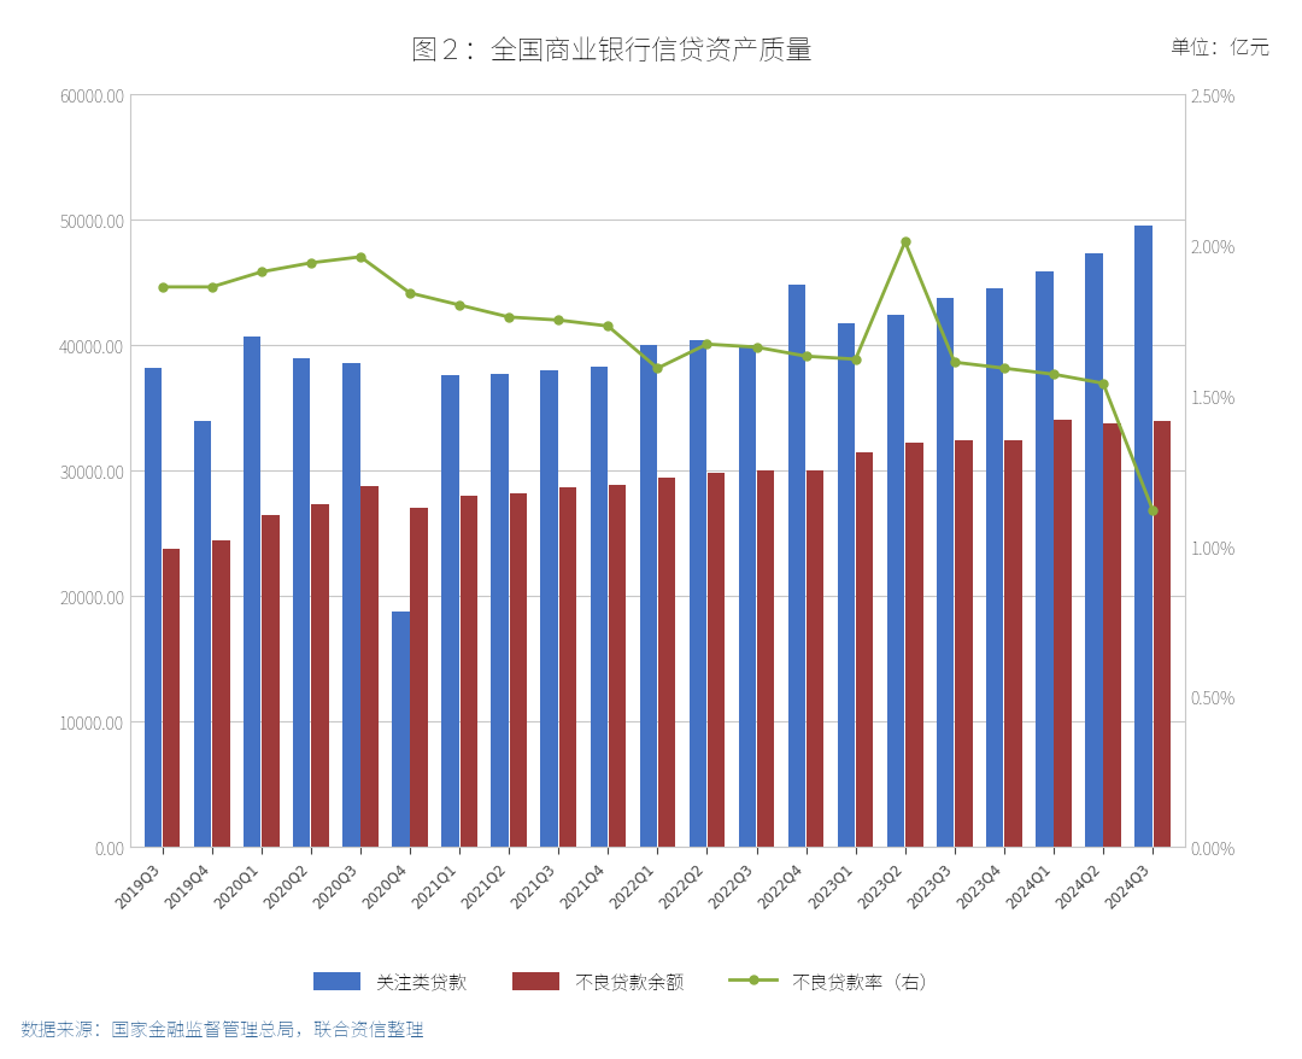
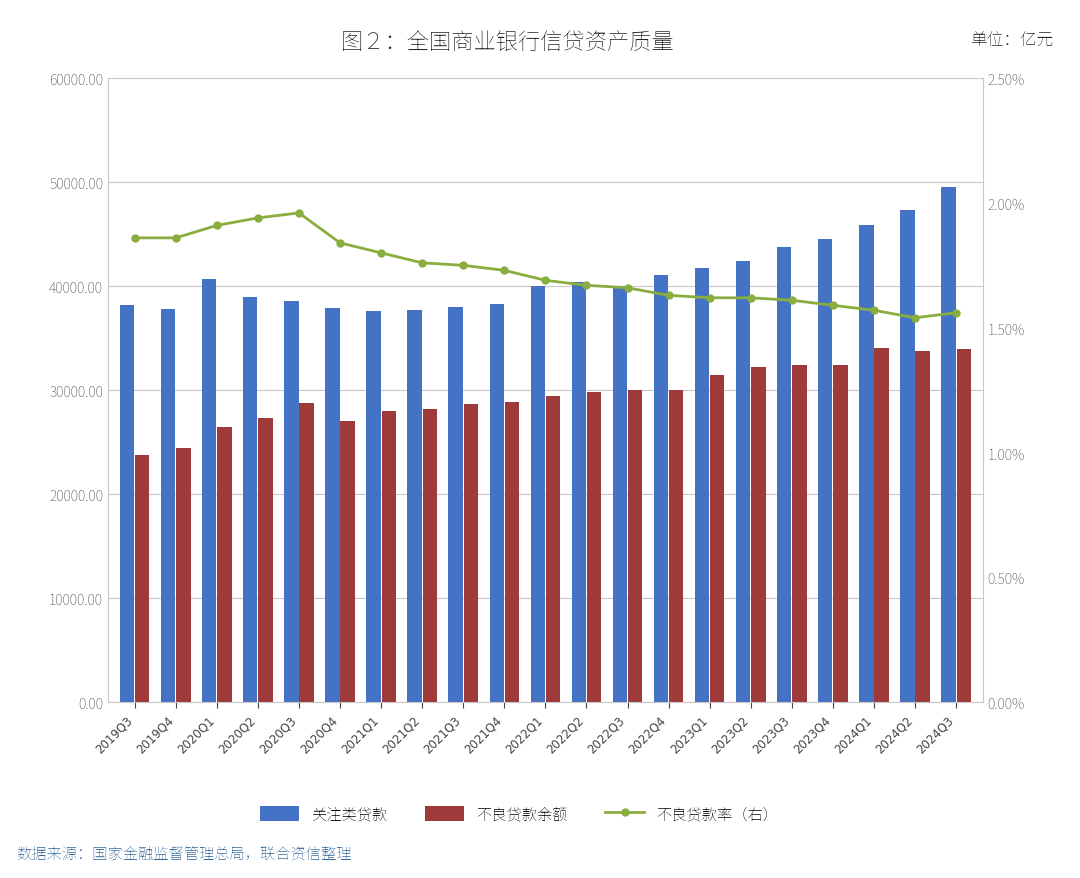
关注类贷款/2019Q4: 34000 -> 37800
关注类贷款/2020Q4: 18800 -> 37900
不良贷款率（右）/2022Q1: 1.59% -> 1.69%
关注类贷款/2022Q4: 44800 -> 41100
不良贷款率（右）/2023Q2: 2.01% -> 1.62%
不良贷款率（右）/2024Q3: 1.12% -> 1.56%
